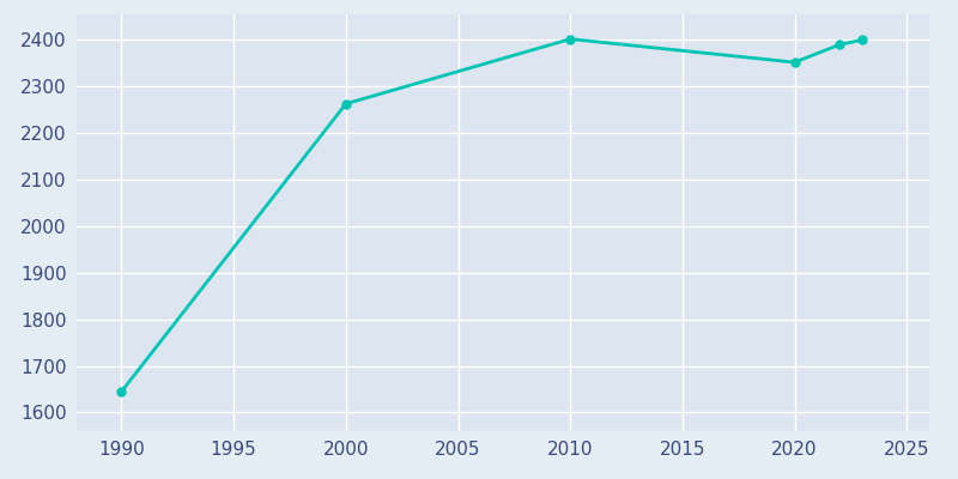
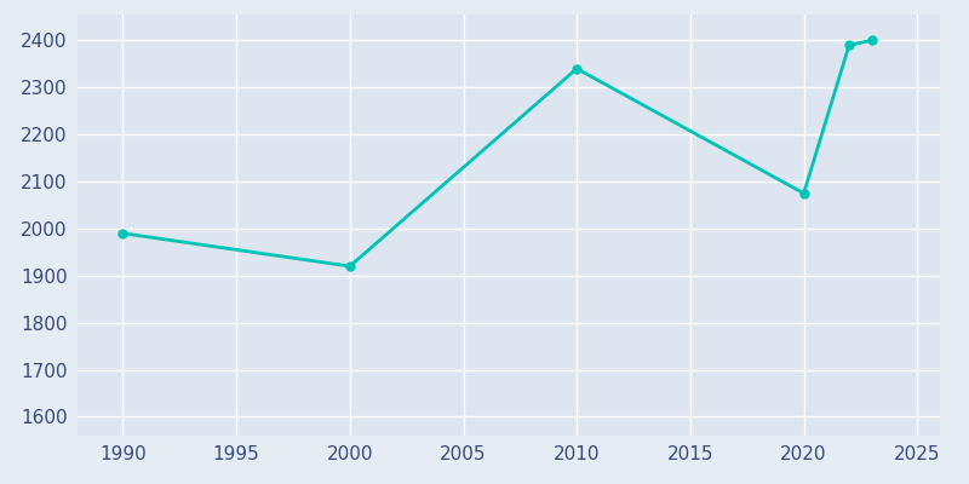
1990: 1645 -> 1990
2000: 2263 -> 1920
2010: 2402 -> 2340
2020: 2352 -> 2075
